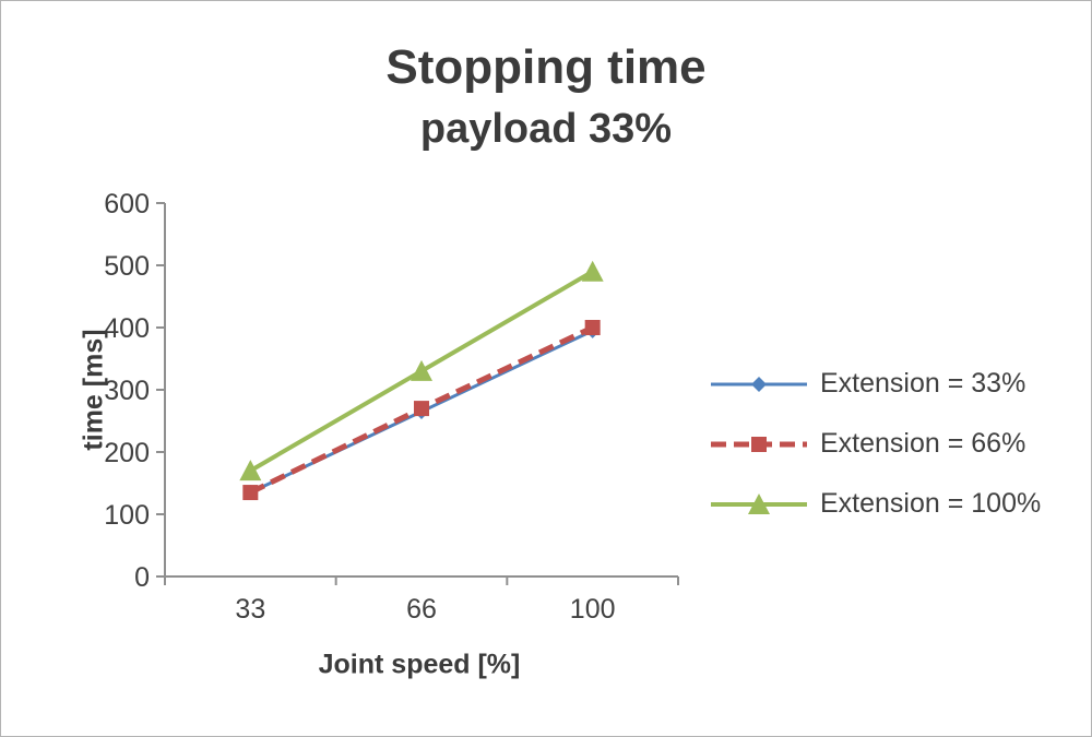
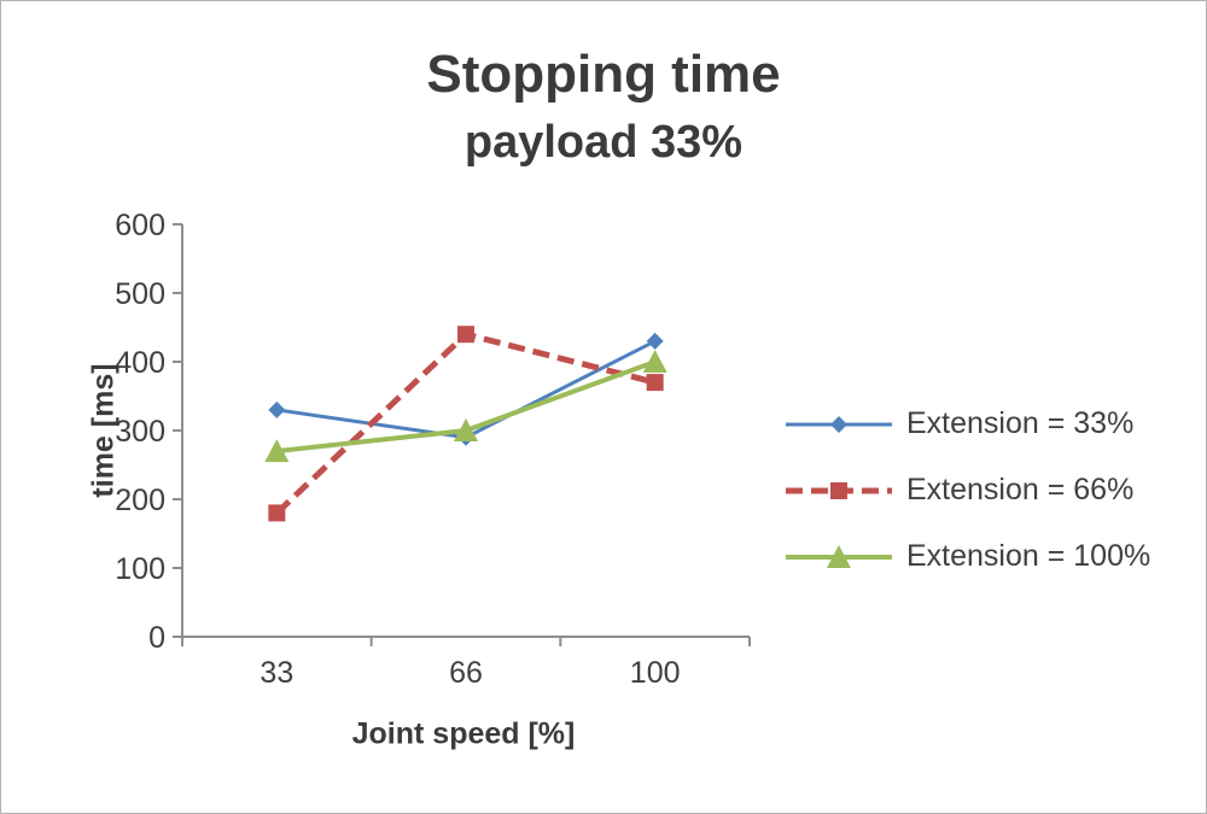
Extension = 33%/33: 140 -> 330
Extension = 66%/33: 140 -> 180
Extension = 100%/33: 170 -> 270
Extension = 33%/66: 260 -> 290
Extension = 66%/66: 270 -> 440
Extension = 100%/66: 330 -> 300
Extension = 33%/100: 400 -> 430
Extension = 66%/100: 400 -> 370
Extension = 100%/100: 490 -> 400
